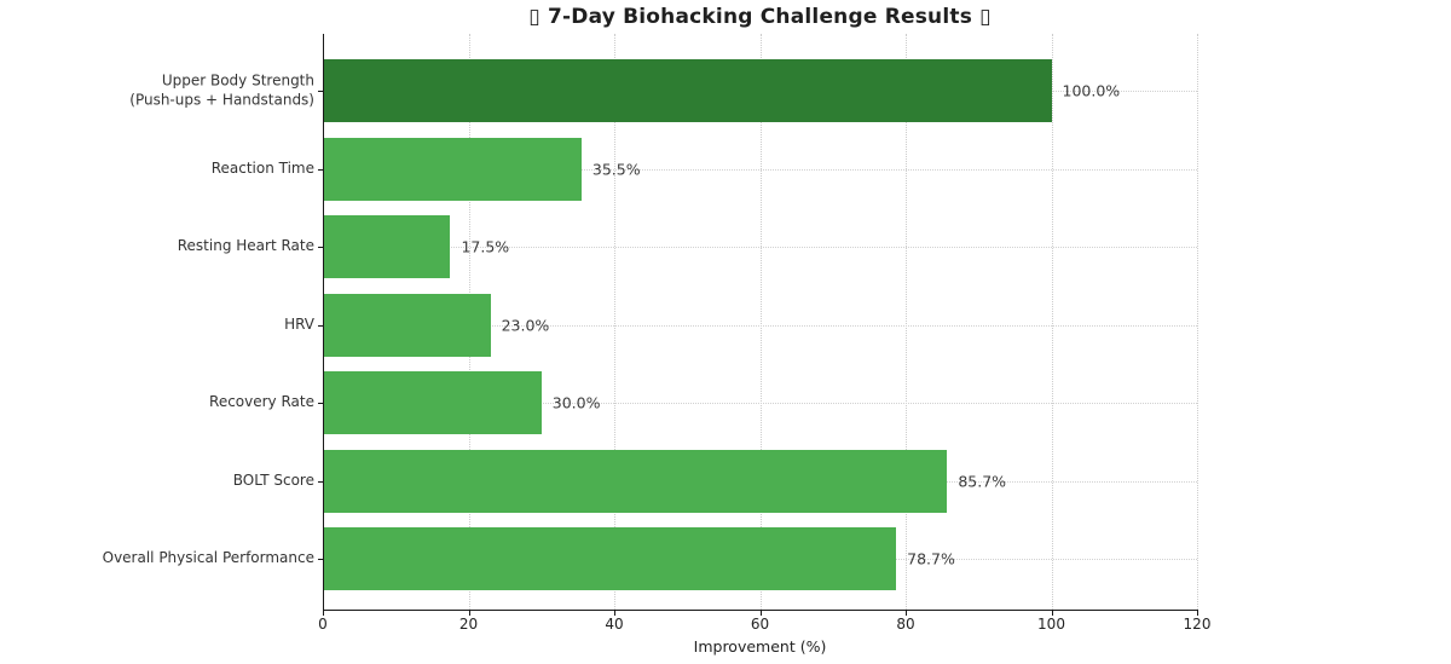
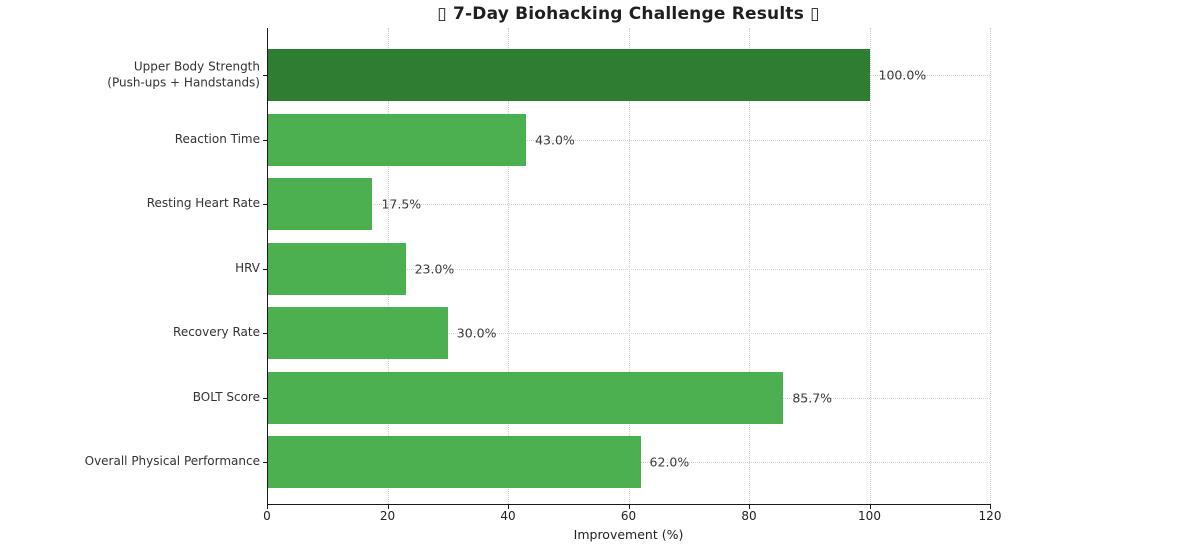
Reaction Time: 35.5% -> 43.0%
Overall Physical Performance: 78.7% -> 62.0%
